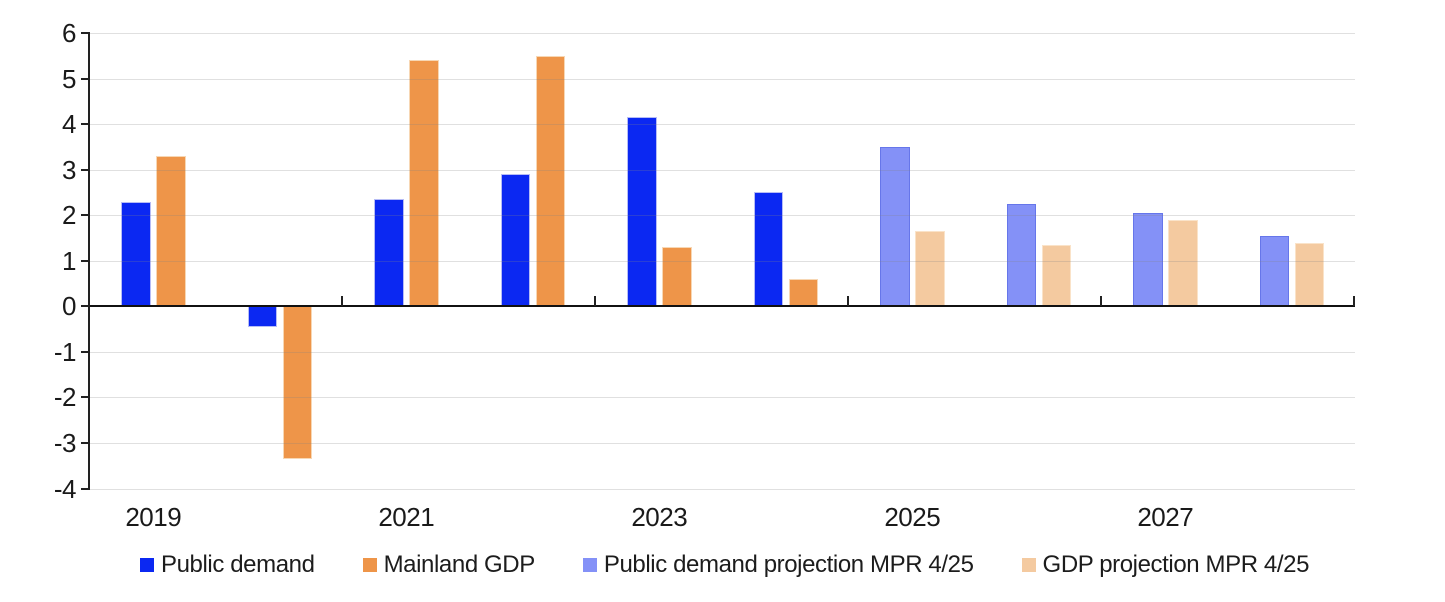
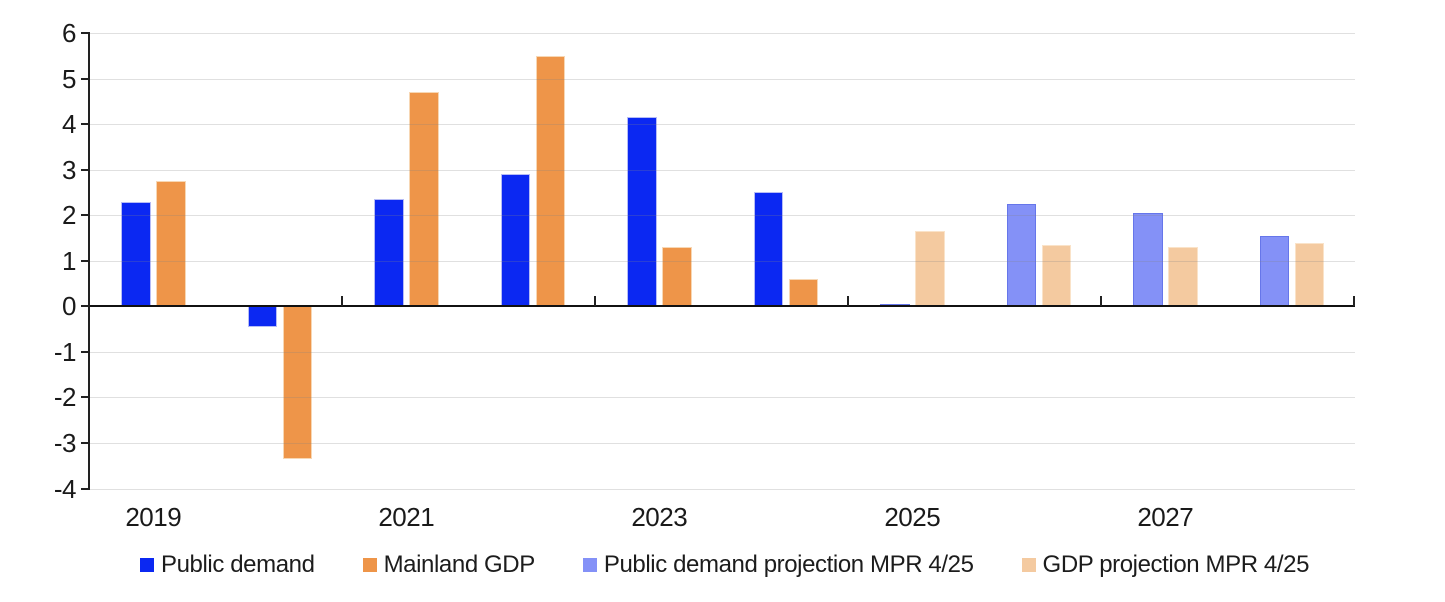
Mainland GDP/2019: 3.3 -> 2.8
Mainland GDP/2021: 5.4 -> 4.7
Public demand projection MPR 4/25/2025: 3.5 -> 0.1
GDP projection MPR 4/25/2027: 1.9 -> 1.3
